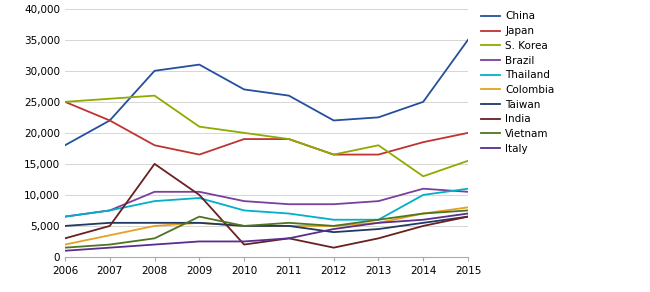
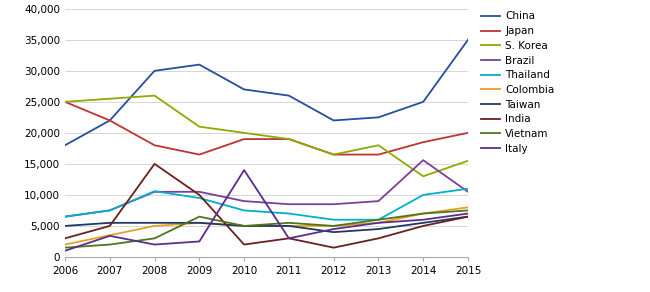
Italy/2007: 1,500 -> 3,400
Thailand/2008: 9,000 -> 10,600
Italy/2010: 2,500 -> 14,000
Brazil/2014: 11,000 -> 15,600
